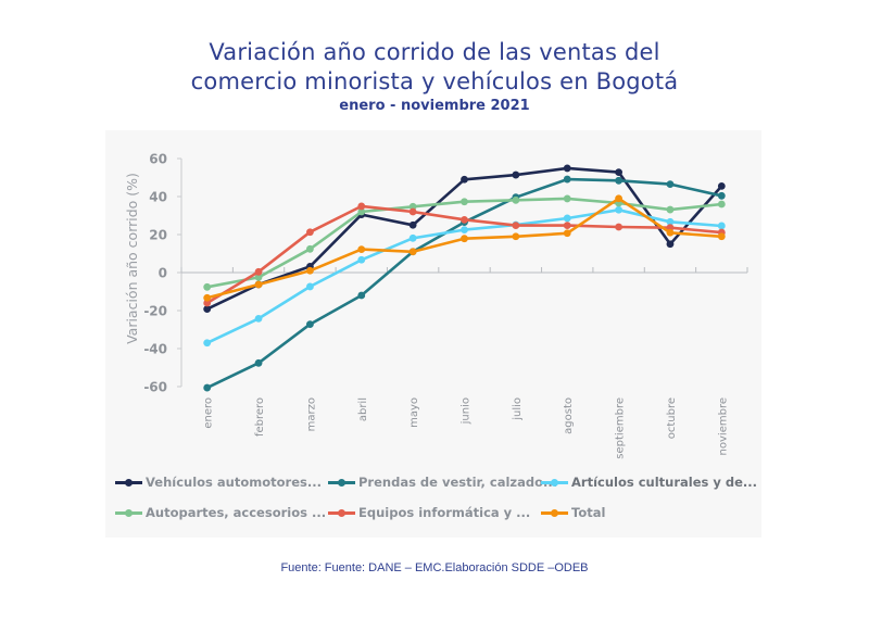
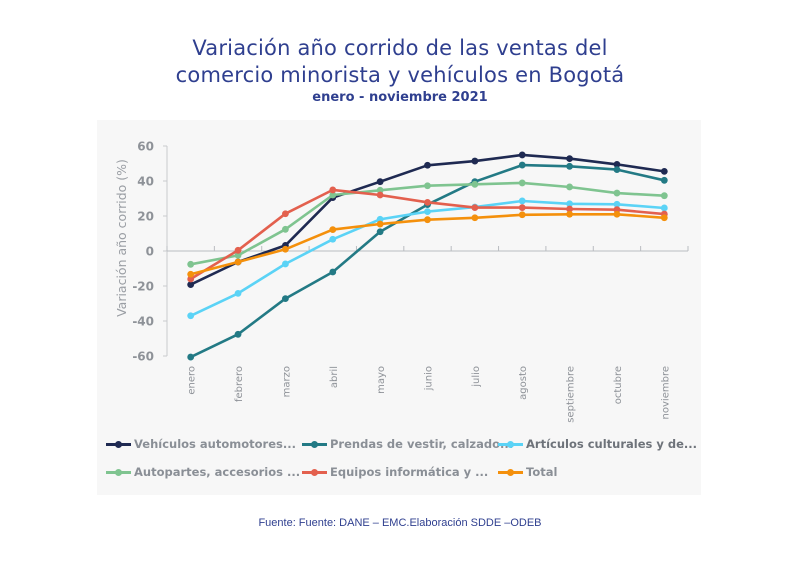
Vehículos automotores.../mayo: 25 -> 40
Total/mayo: 11 -> 15
Artículos culturales y de.../septiembre: 33 -> 27
Total/septiembre: 39 -> 21
Vehículos automotores.../octubre: 15 -> 50
Autopartes, accesorios .../noviembre: 36 -> 32
